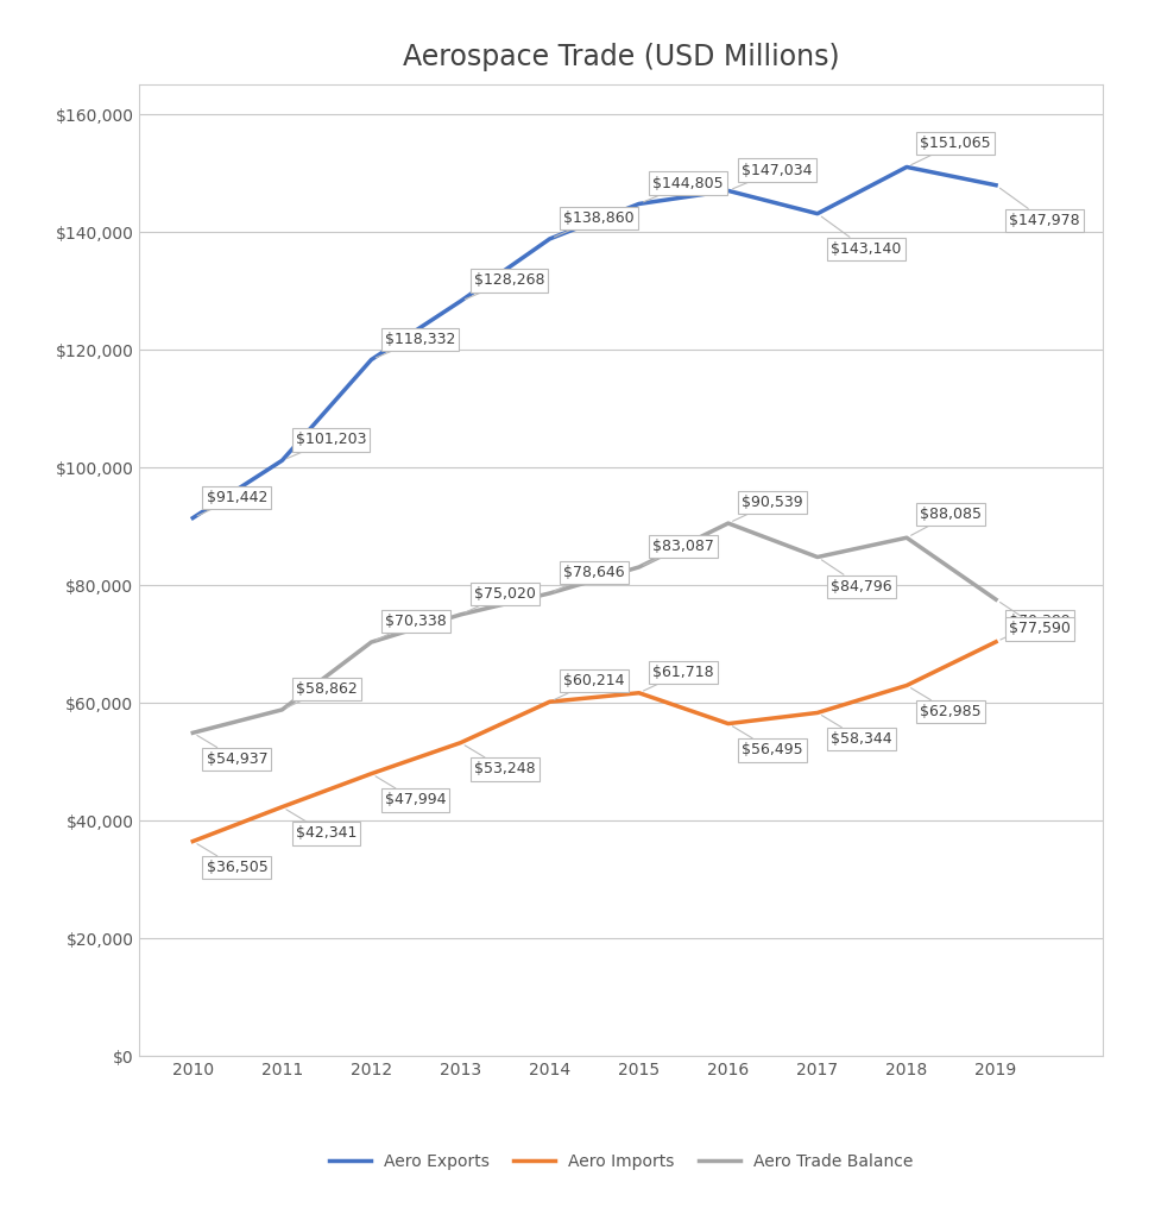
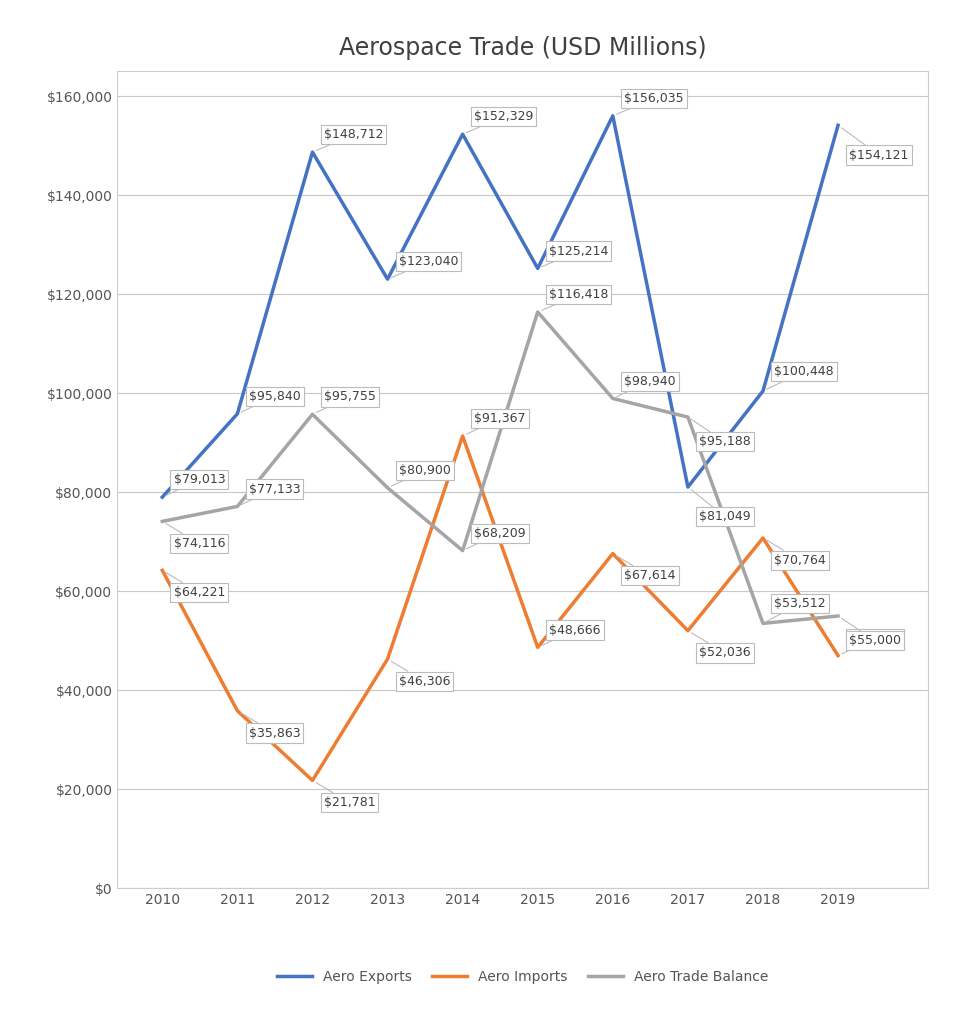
Aero Exports/2010: $91,442 -> $79,013
Aero Imports/2010: $36,505 -> $64,221
Aero Trade Balance/2010: $54,937 -> $74,116
Aero Exports/2011: $101,203 -> $95,840
Aero Imports/2011: $42,341 -> $35,863
Aero Trade Balance/2011: $58,862 -> $77,133
Aero Exports/2012: $118,332 -> $148,712
Aero Imports/2012: $47,994 -> $21,781
Aero Trade Balance/2012: $70,338 -> $95,755
Aero Exports/2013: $128,268 -> $123,040
Aero Imports/2013: $53,248 -> $46,306
Aero Trade Balance/2013: $75,020 -> $80,900
Aero Exports/2014: $138,860 -> $152,329
Aero Imports/2014: $60,214 -> $91,367
Aero Trade Balance/2014: $78,646 -> $68,209
Aero Exports/2015: $144,805 -> $125,214
Aero Imports/2015: $61,718 -> $48,666
Aero Trade Balance/2015: $83,087 -> $116,418
Aero Exports/2016: $147,034 -> $156,035
Aero Imports/2016: $56,495 -> $67,614
Aero Trade Balance/2016: $90,539 -> $98,940
Aero Exports/2017: $143,140 -> $81,049
Aero Imports/2017: $58,344 -> $52,036
Aero Trade Balance/2017: $84,796 -> $95,188
Aero Exports/2018: $151,065 -> $100,448
Aero Imports/2018: $62,985 -> $70,764
Aero Trade Balance/2018: $88,085 -> $53,512
Aero Exports/2019: $147,978 -> $154,121
Aero Imports/2019: $70,400 -> $47,000
Aero Trade Balance/2019: $77,600 -> $55,000
